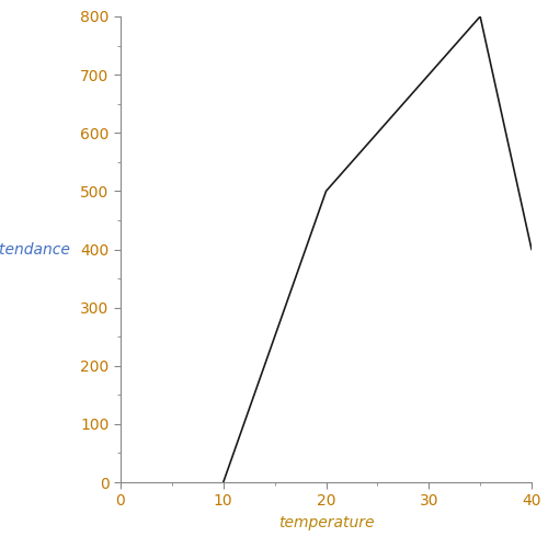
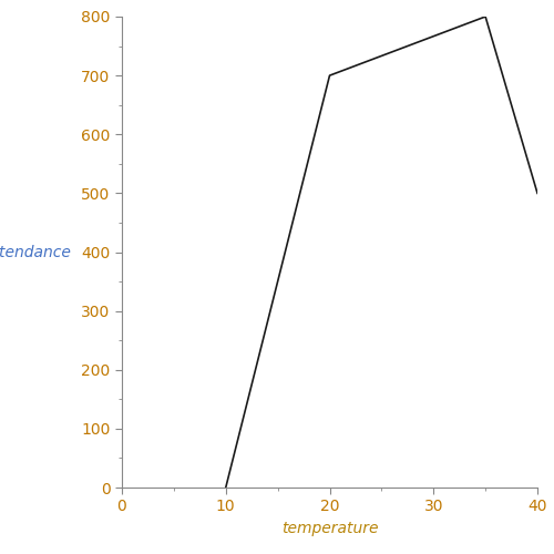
20: 500 -> 700
40: 400 -> 500
